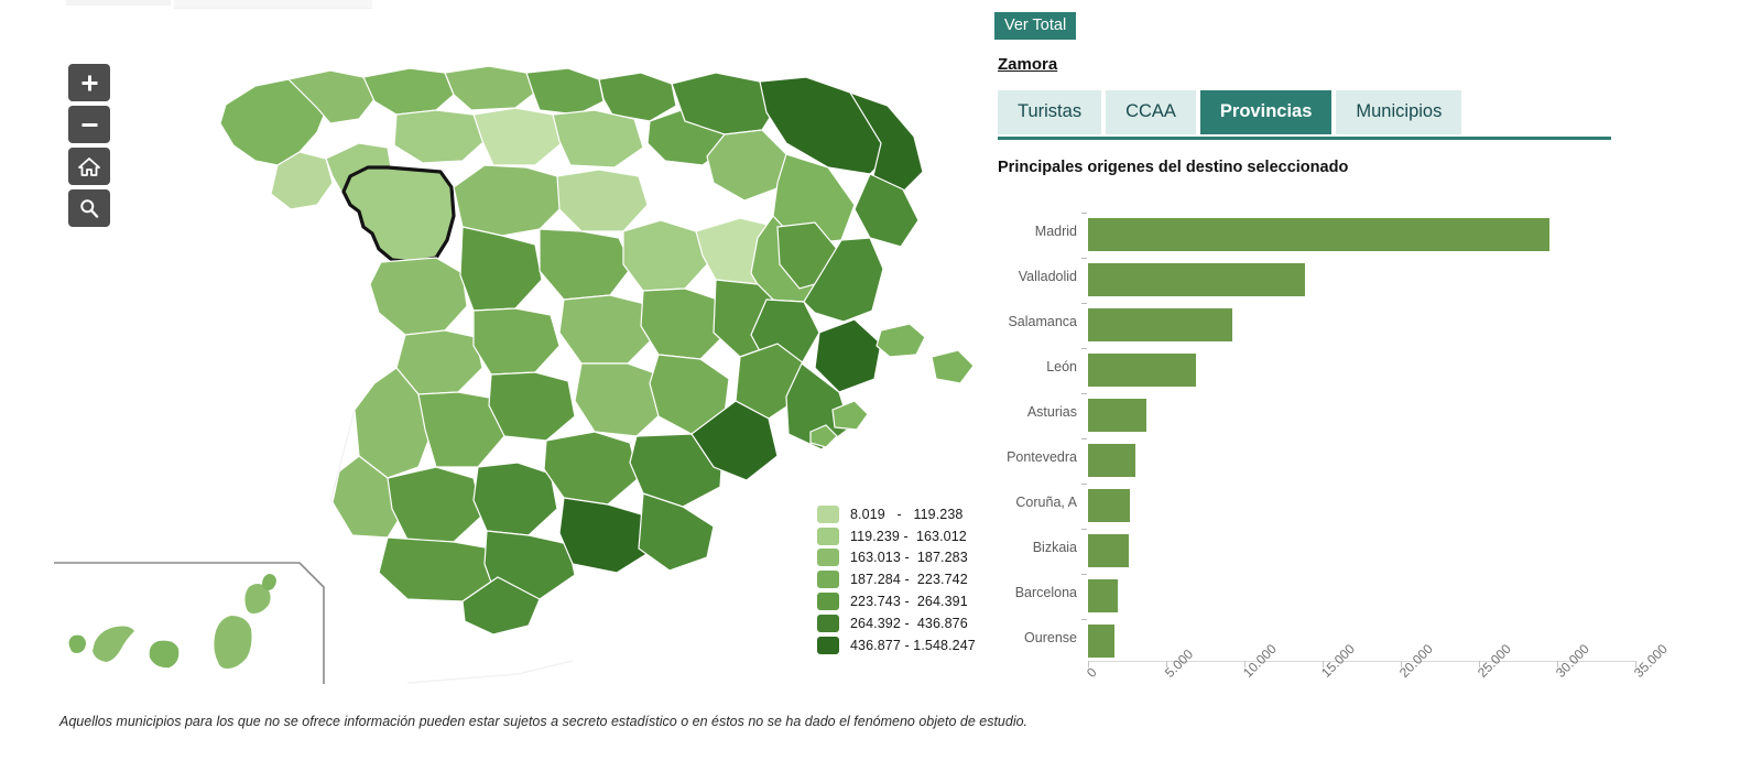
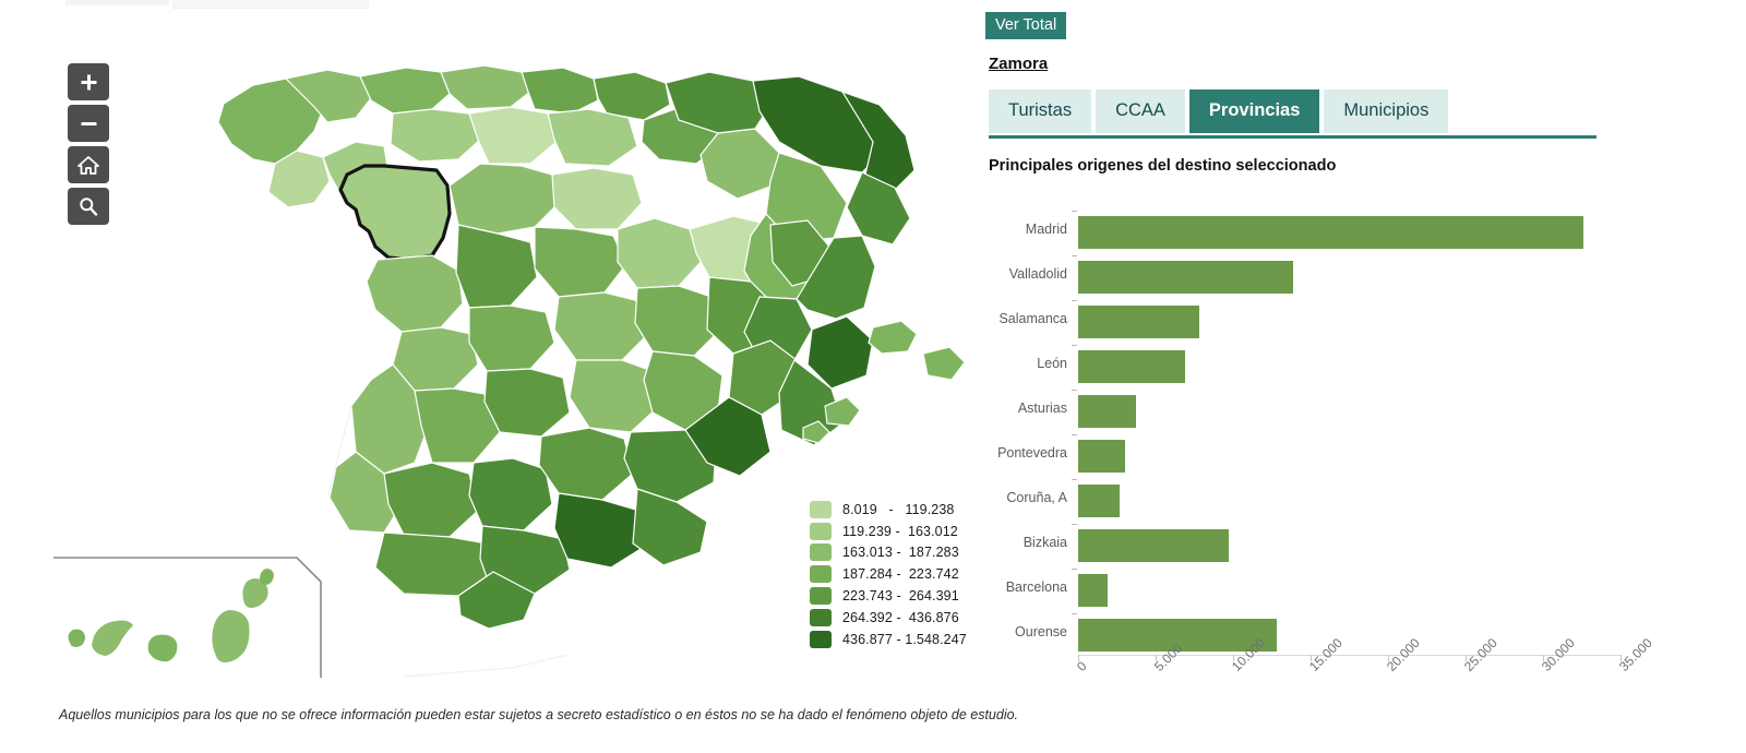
Madrid: 29500 -> 32600
Salamanca: 9200 -> 7800
Bizkaia: 2600 -> 9700
Ourense: 1700 -> 12800
